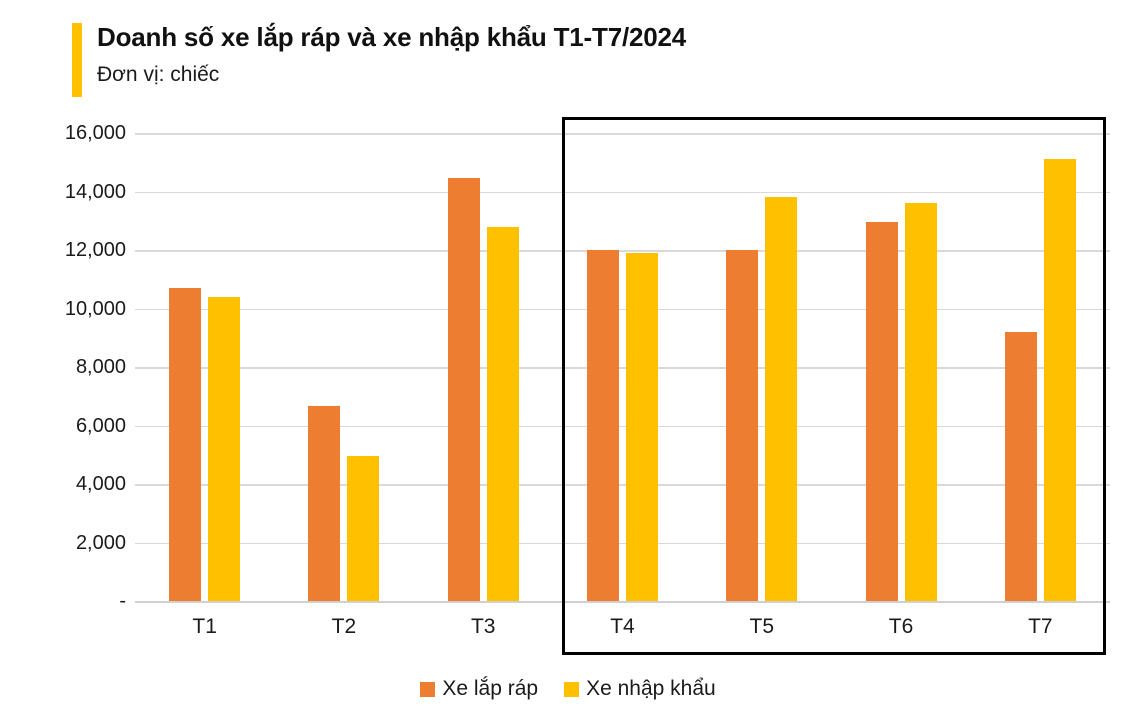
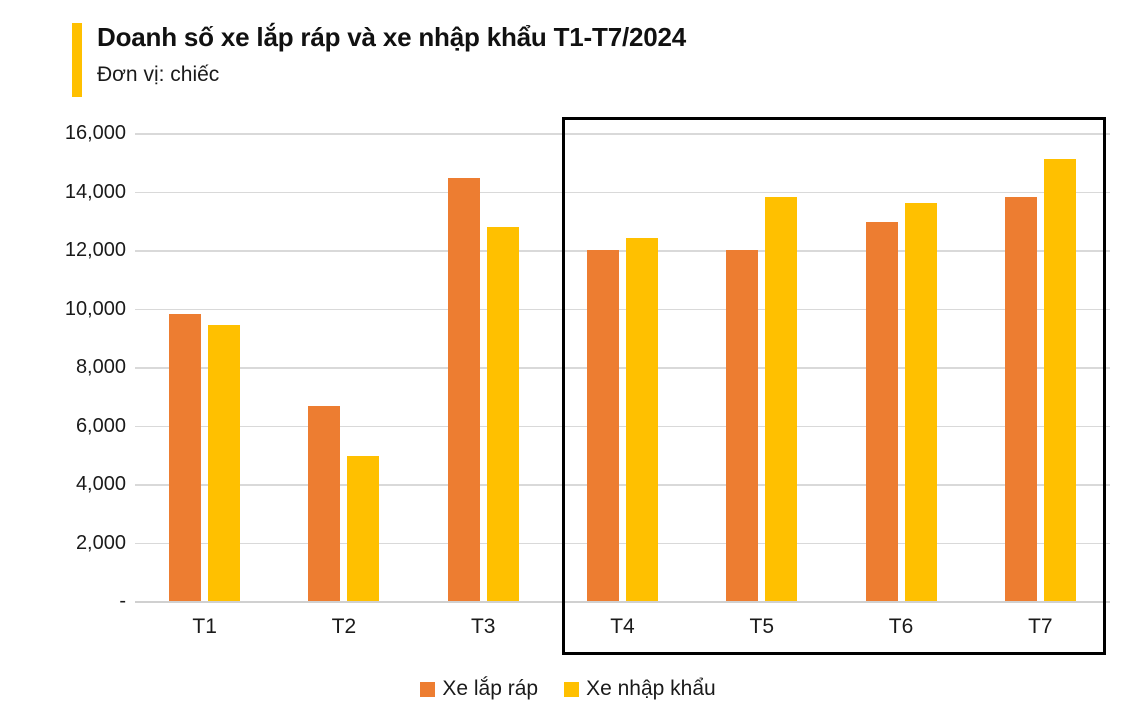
Xe lắp ráp/T1: 10700 -> 9800
Xe nhập khẩu/T1: 10400 -> 9400
Xe nhập khẩu/T4: 11900 -> 12400
Xe lắp ráp/T7: 9200 -> 13800
